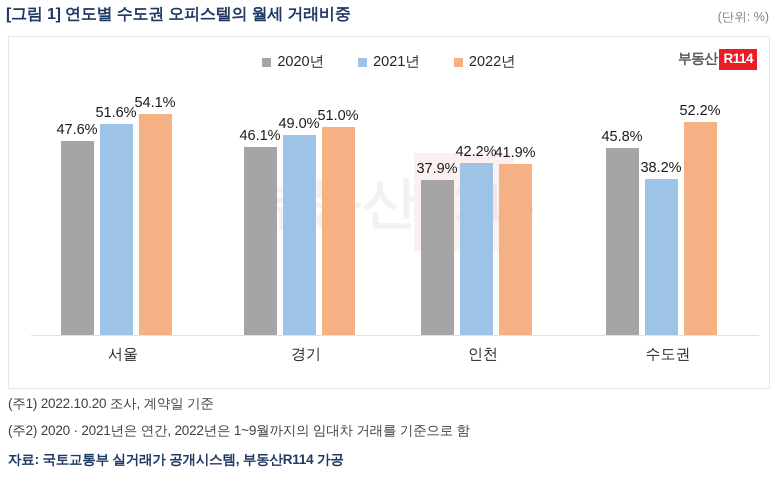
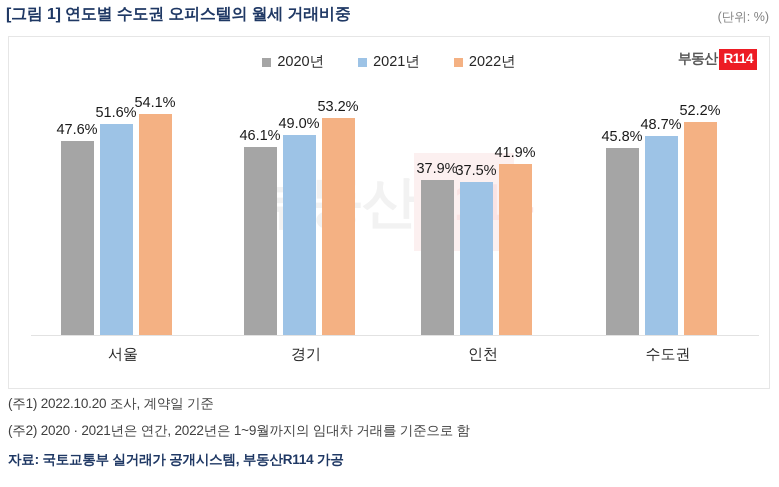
2022년/경기: 51.0% -> 53.2%
2021년/인천: 42.2% -> 37.5%
2021년/수도권: 38.2% -> 48.7%
